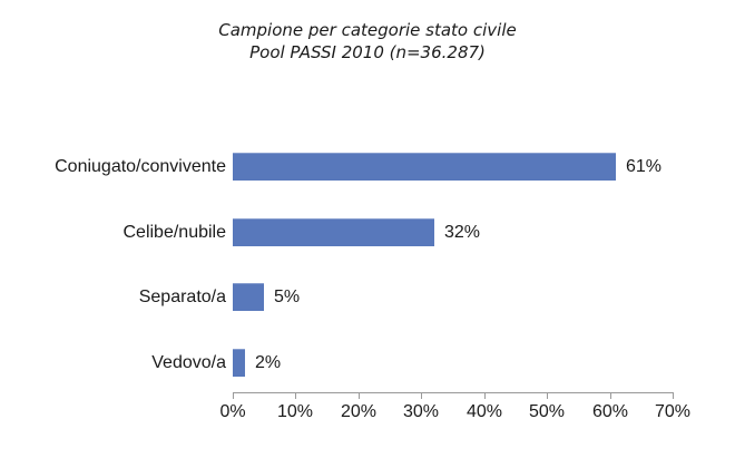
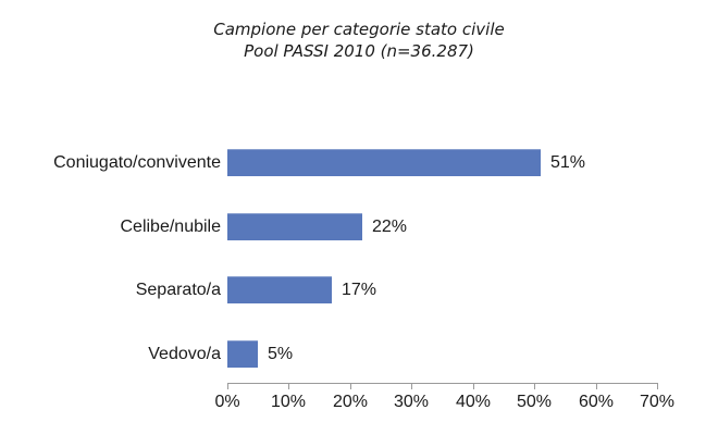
Coniugato/convivente: 61% -> 51%
Celibe/nubile: 32% -> 22%
Separato/a: 5% -> 17%
Vedovo/a: 2% -> 5%
